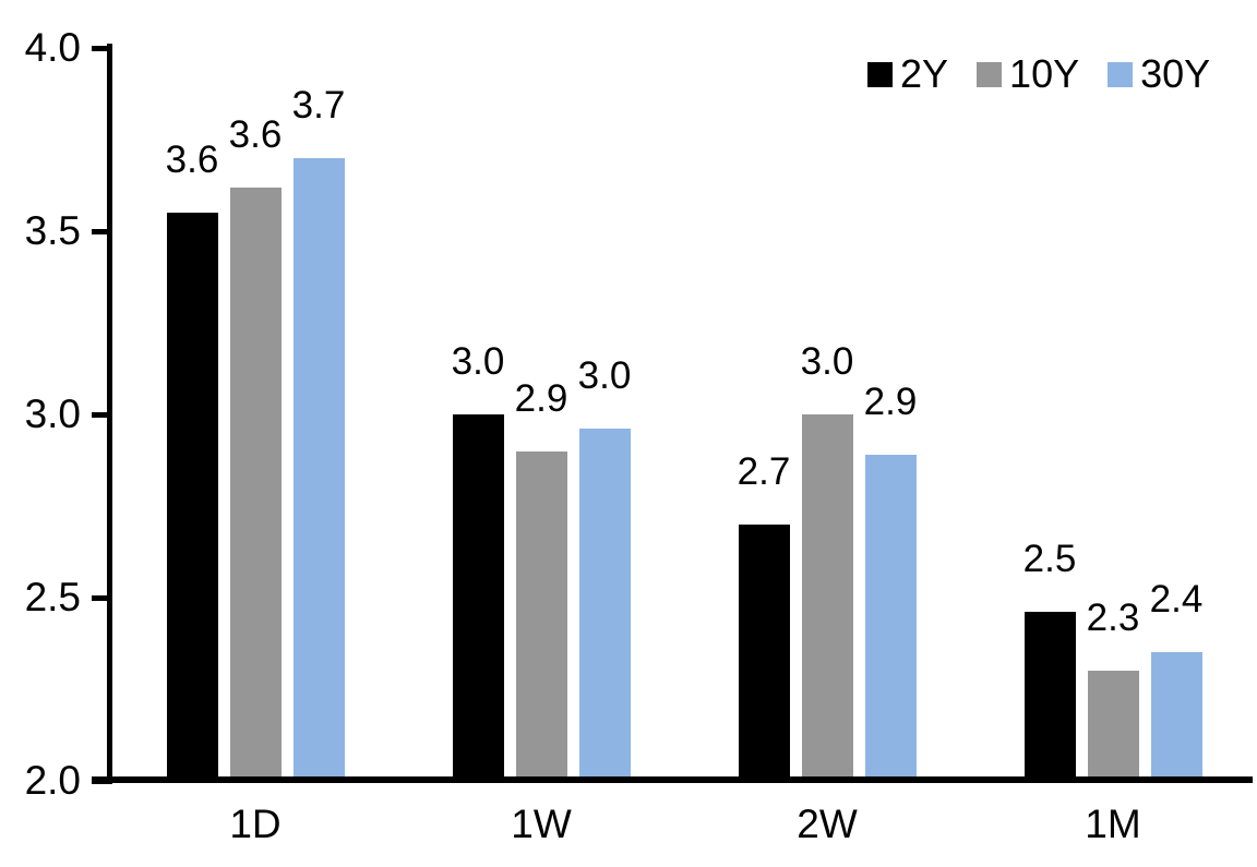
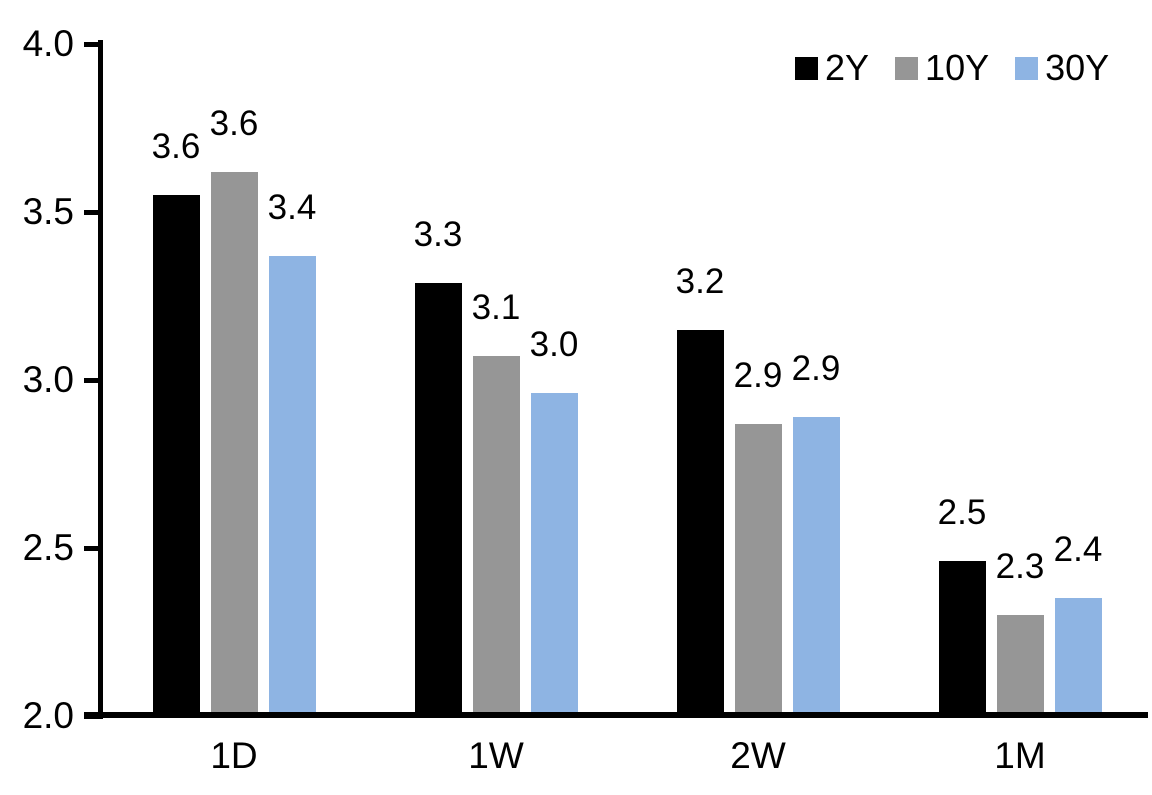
30Y/1D: 3.7 -> 3.4
2Y/1W: 3.0 -> 3.3
10Y/1W: 2.9 -> 3.1
2Y/2W: 2.7 -> 3.2
10Y/2W: 3.0 -> 2.9
